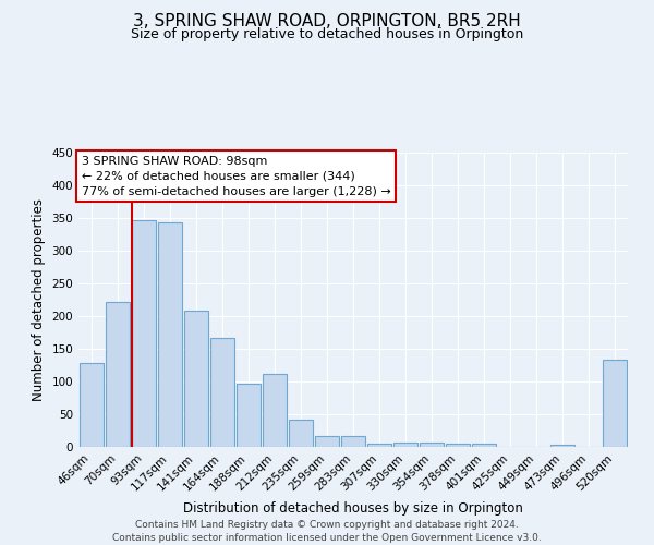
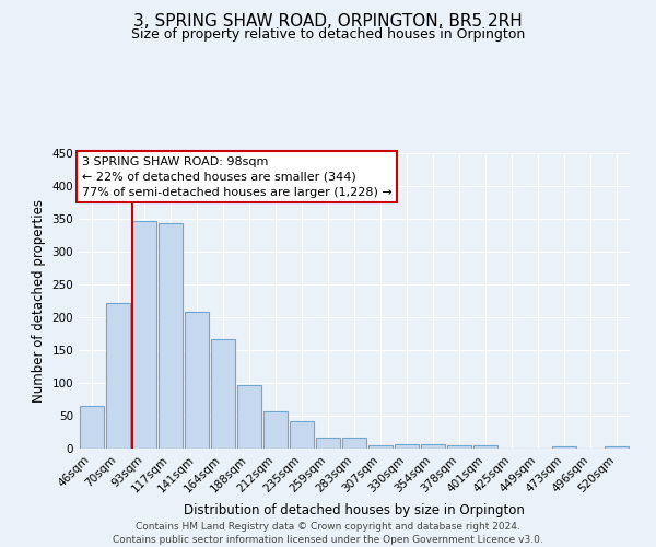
46sqm: 128 -> 65
212sqm: 112 -> 57
520sqm: 134 -> 4
